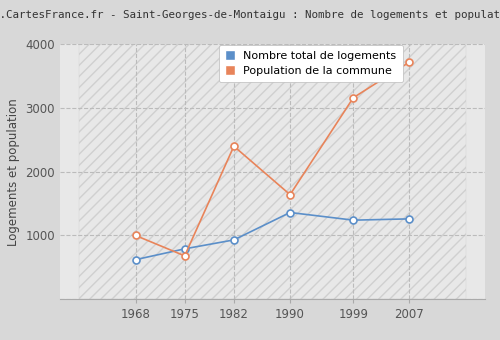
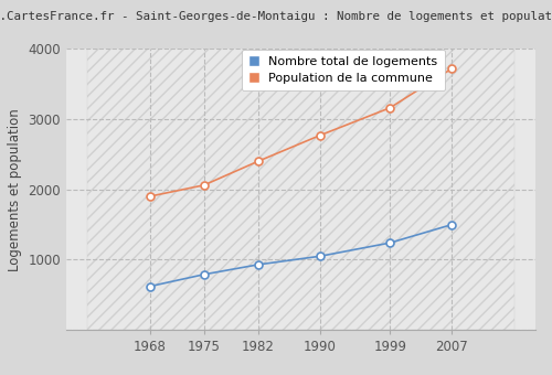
Population de la commune/1968: 1000 -> 1900
Population de la commune/1975: 680 -> 2060
Nombre total de logements/1990: 1360 -> 1050
Population de la commune/1990: 1640 -> 2770
Nombre total de logements/2007: 1260 -> 1500
